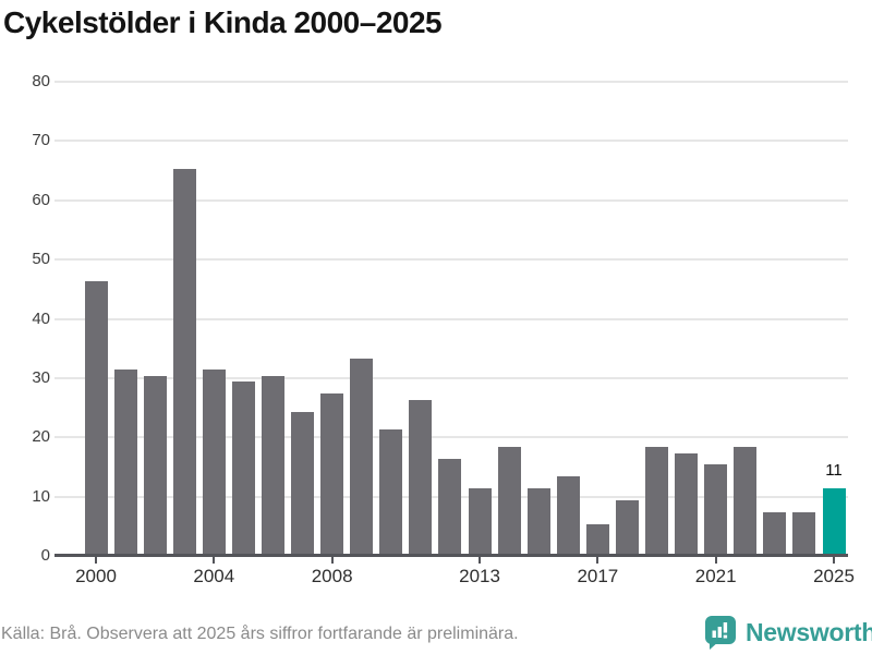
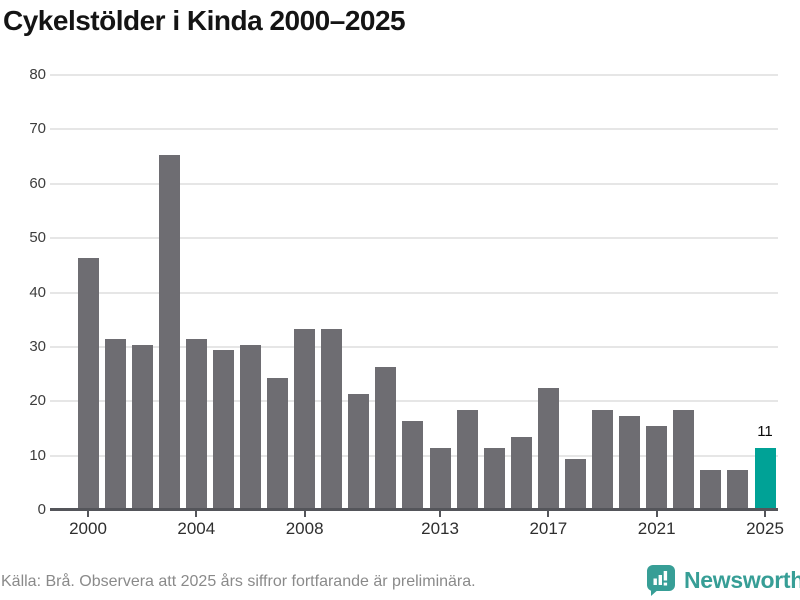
2008: 27 -> 33
2017: 5 -> 22
